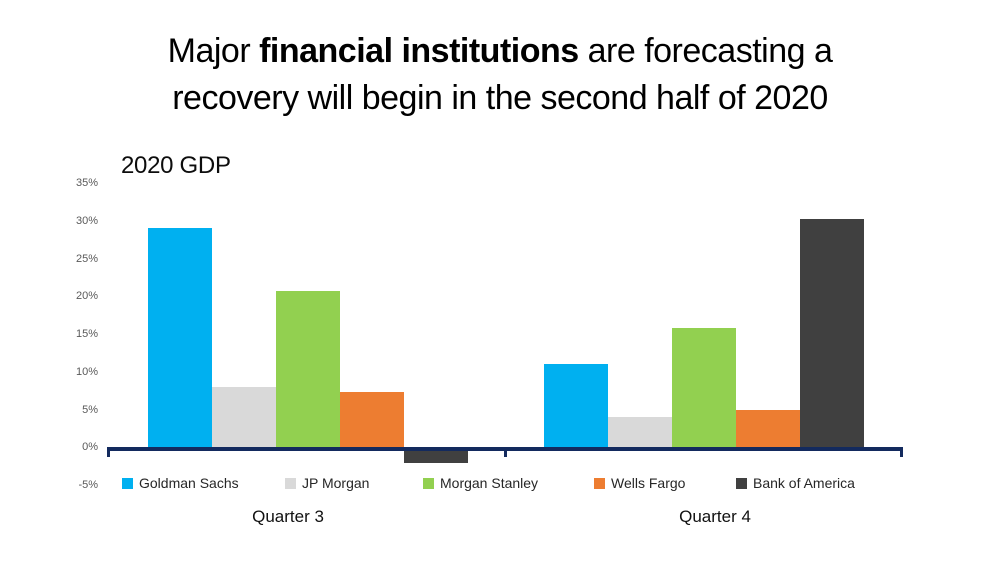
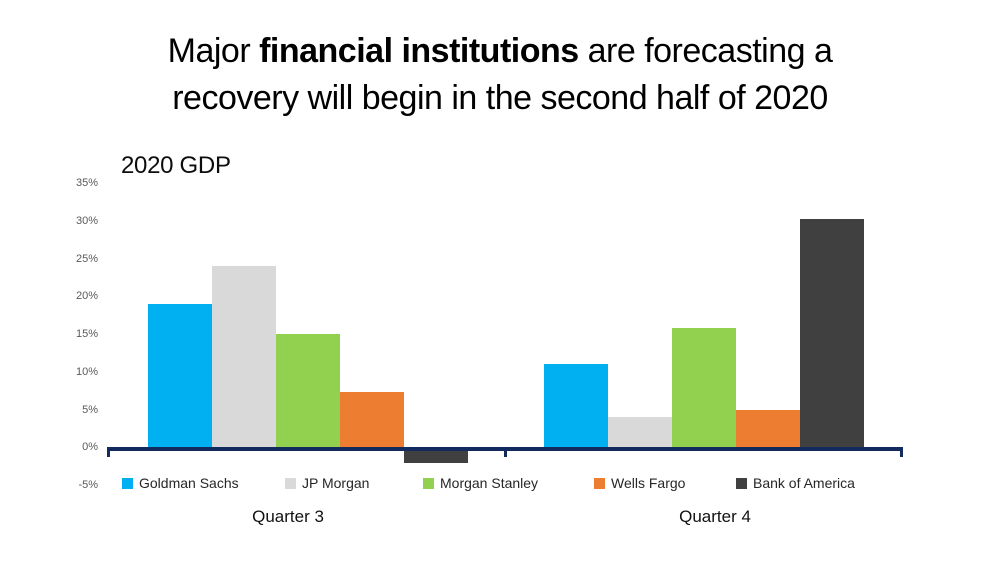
Goldman Sachs/Quarter 3: 29% -> 19%
JP Morgan/Quarter 3: 8% -> 24%
Morgan Stanley/Quarter 3: 21% -> 15%
